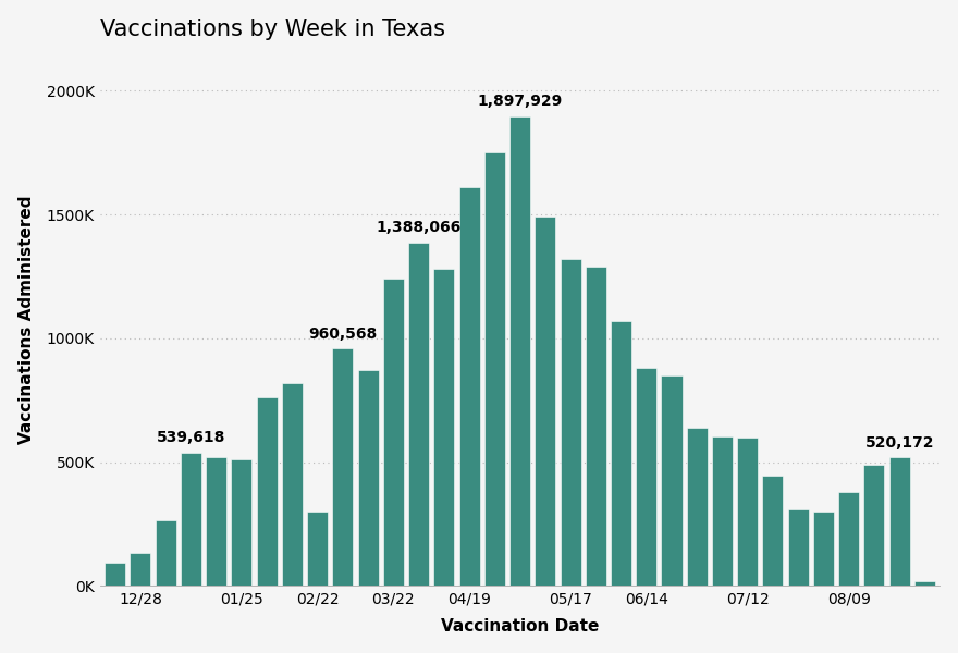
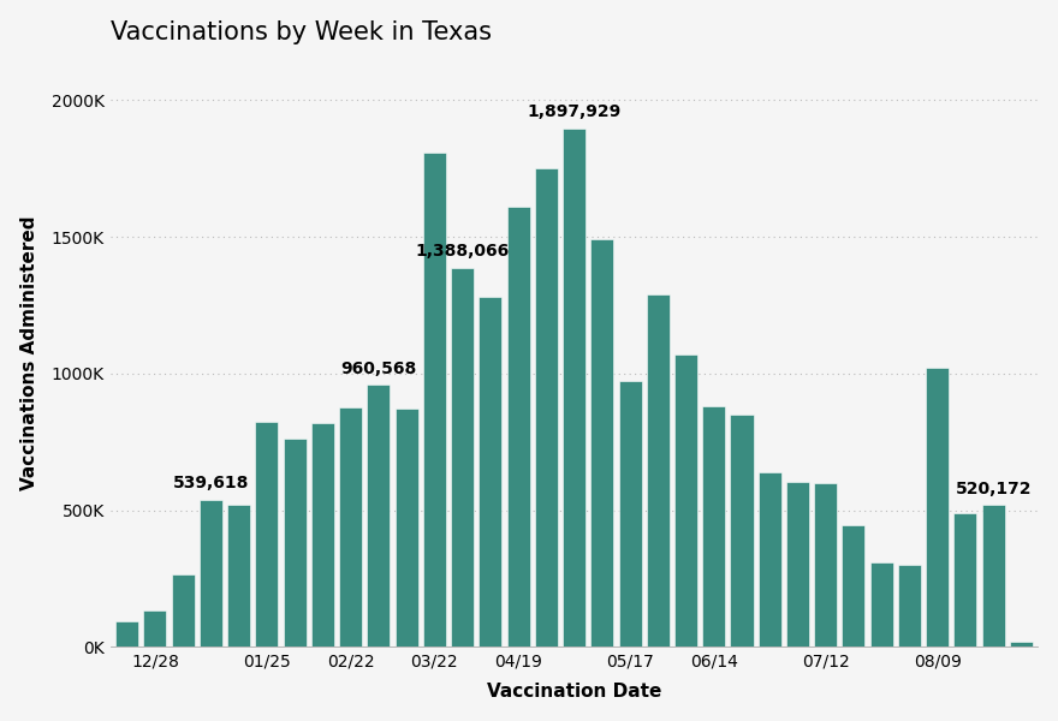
01/25: 510K -> 825K
02/22: 300K -> 875K
03/22: 1240K -> 1810K
05/17: 1320K -> 975K
08/09: 380K -> 1020K
